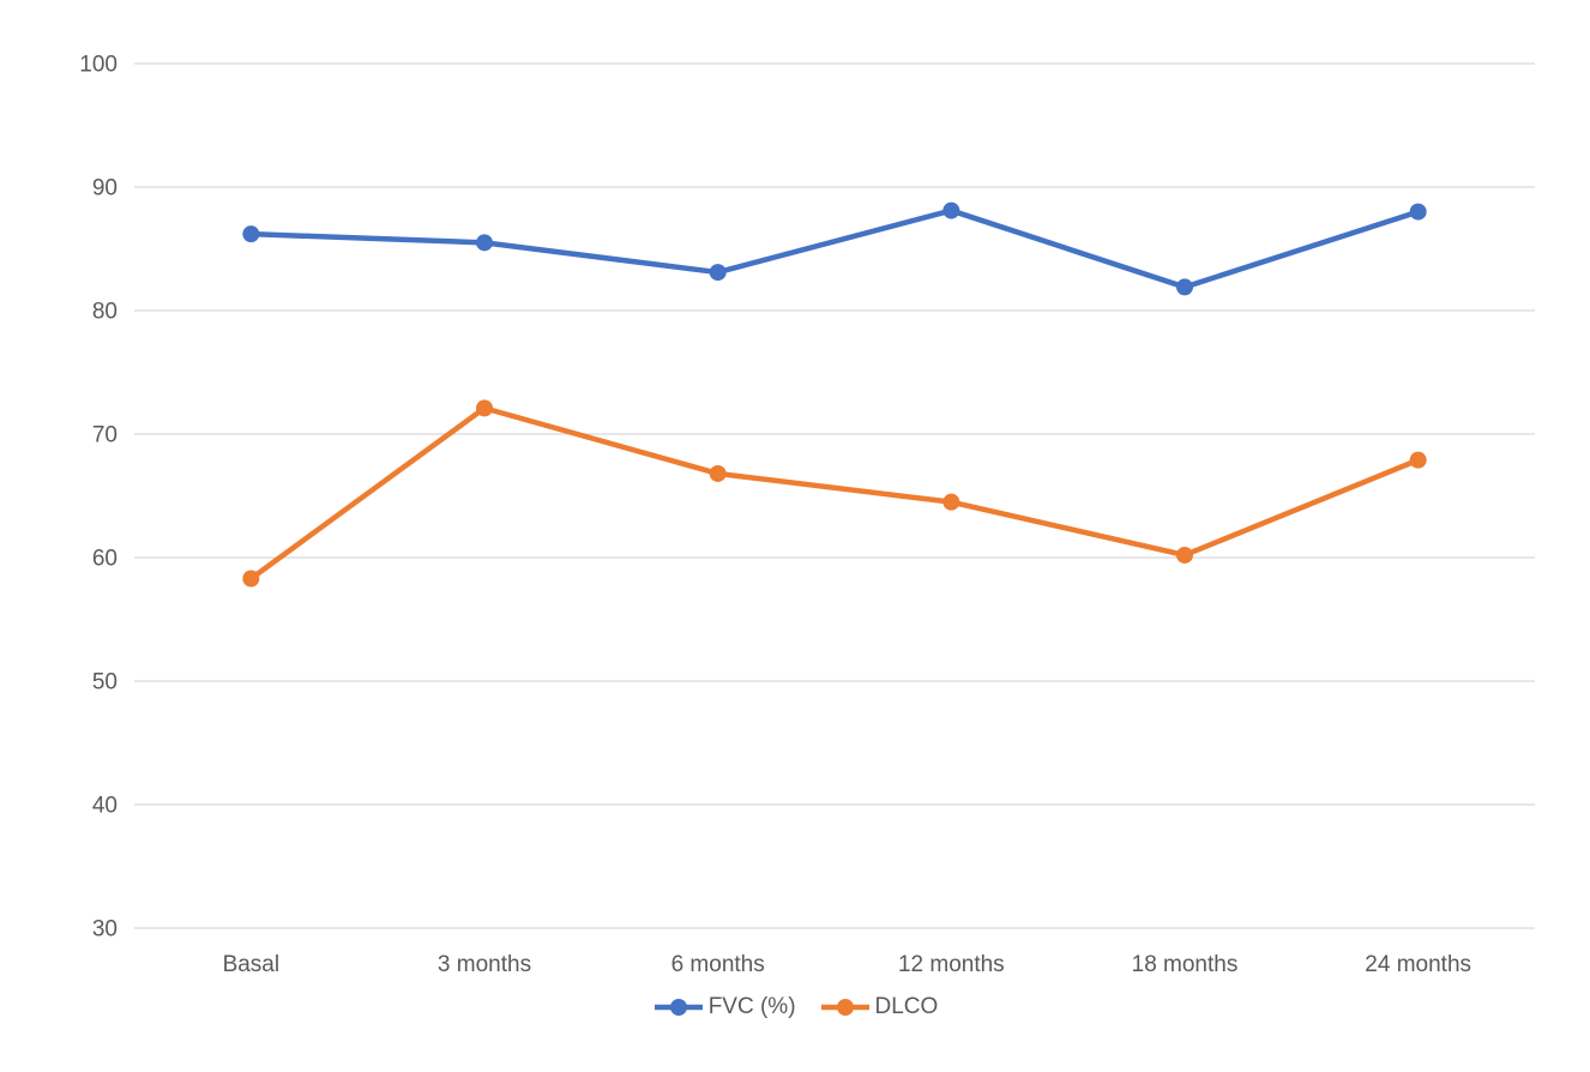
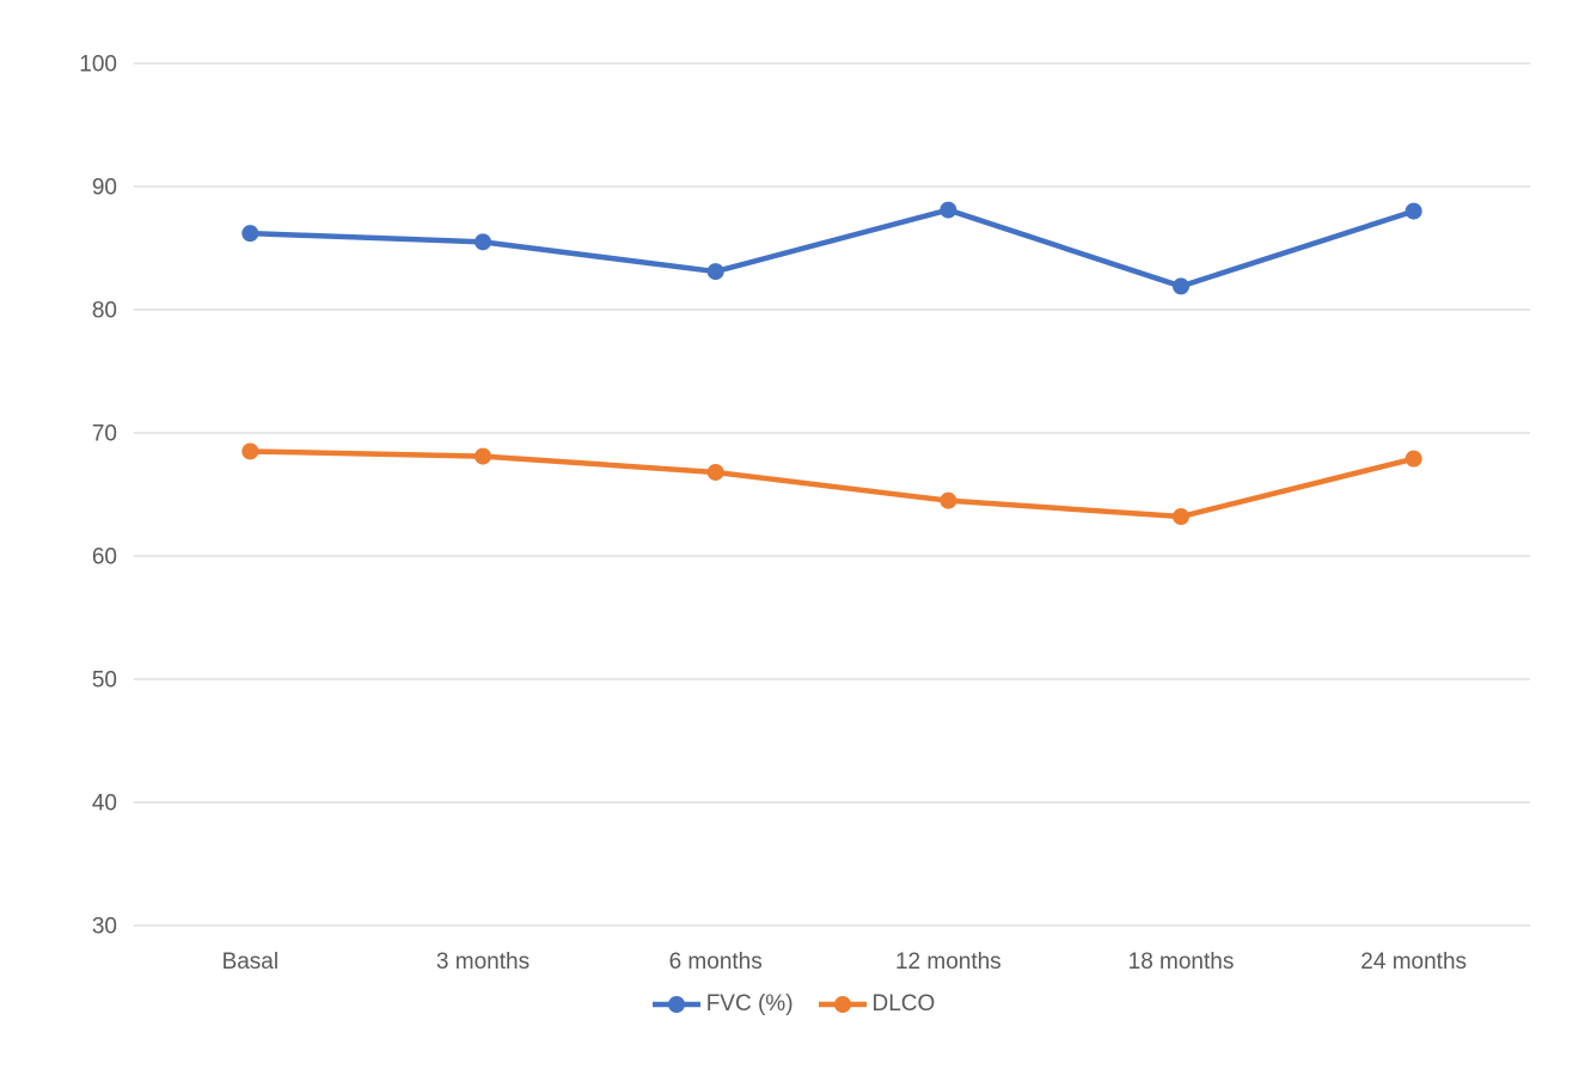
DLCO/Basal: 58.3 -> 68.5
DLCO/3 months: 72.1 -> 68.1
DLCO/18 months: 60.2 -> 63.2
